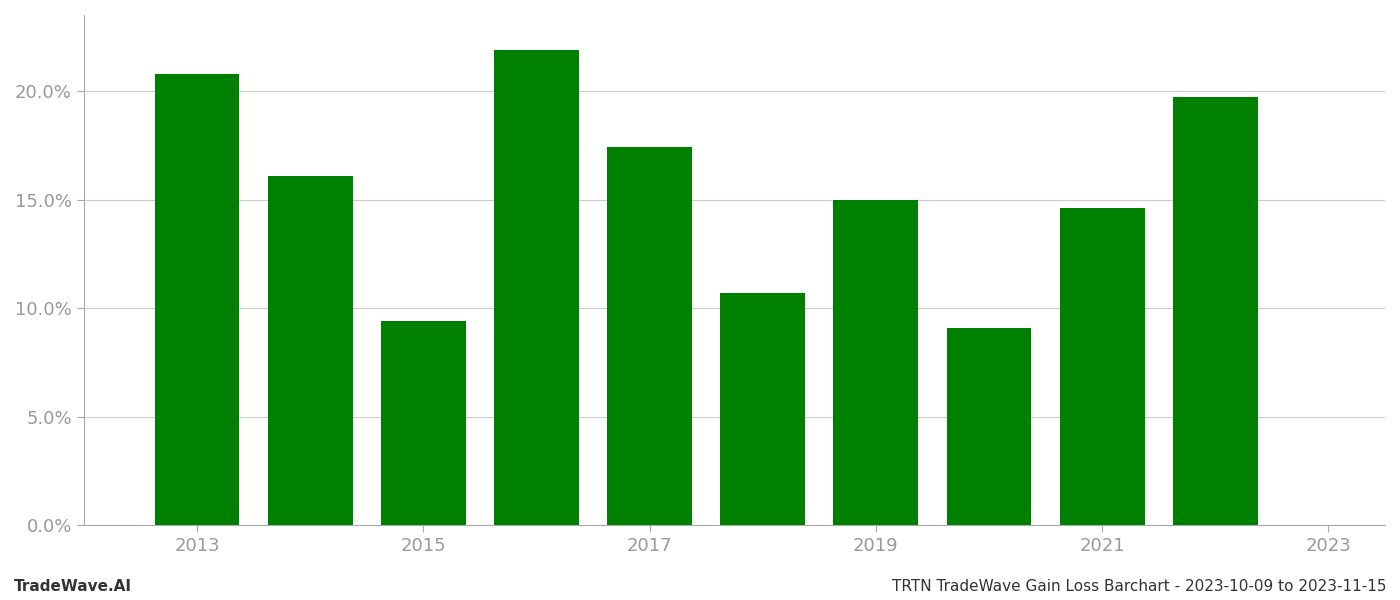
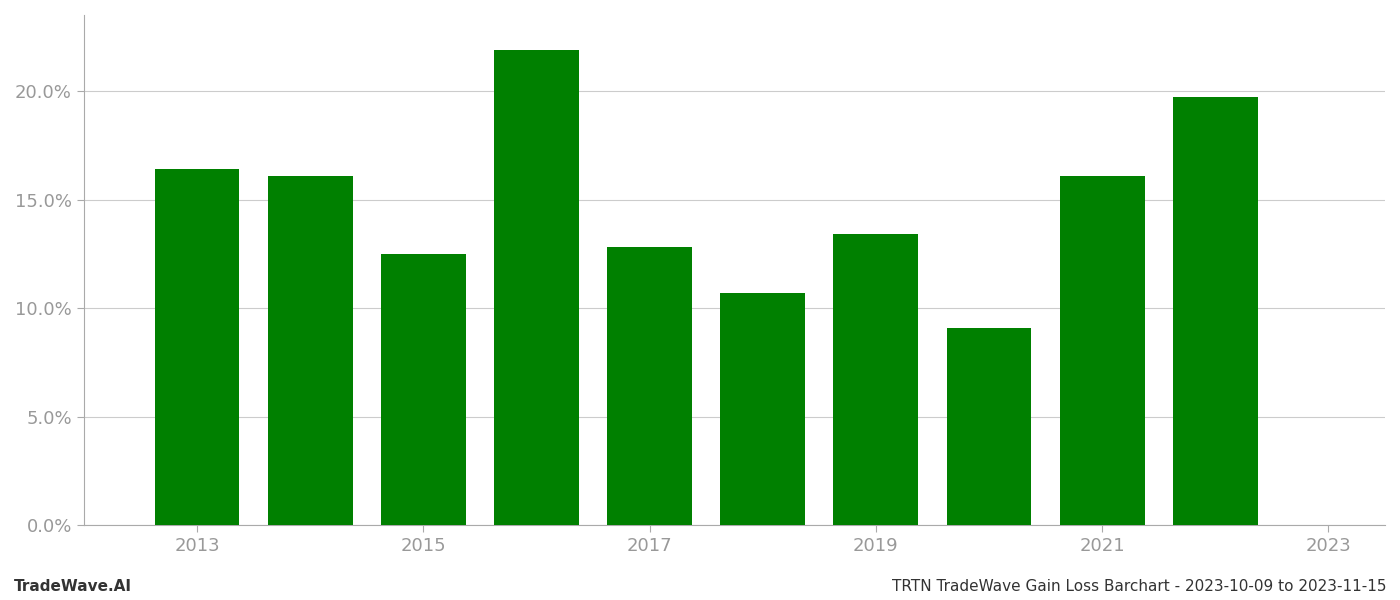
2013: 20.8% -> 16.4%
2015: 9.4% -> 12.5%
2017: 17.4% -> 12.8%
2019: 15.0% -> 13.4%
2021: 14.6% -> 16.1%
